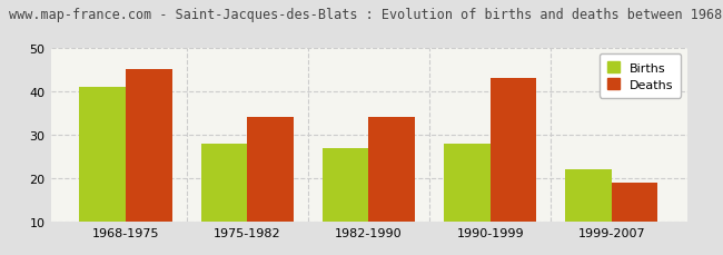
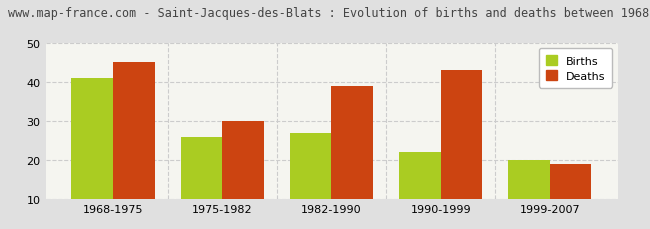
Births/1975-1982: 28 -> 26
Deaths/1975-1982: 34 -> 30
Deaths/1982-1990: 34 -> 39
Births/1990-1999: 28 -> 22
Births/1999-2007: 22 -> 20
